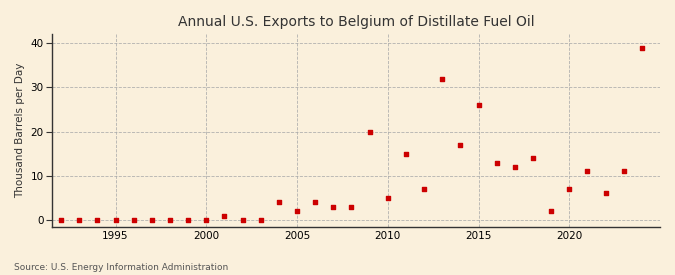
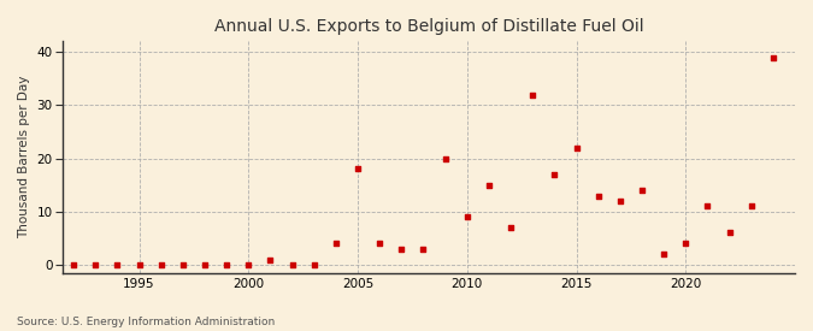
2005: 2 -> 18
2010: 5 -> 9
2015: 26 -> 22
2020: 7 -> 4
